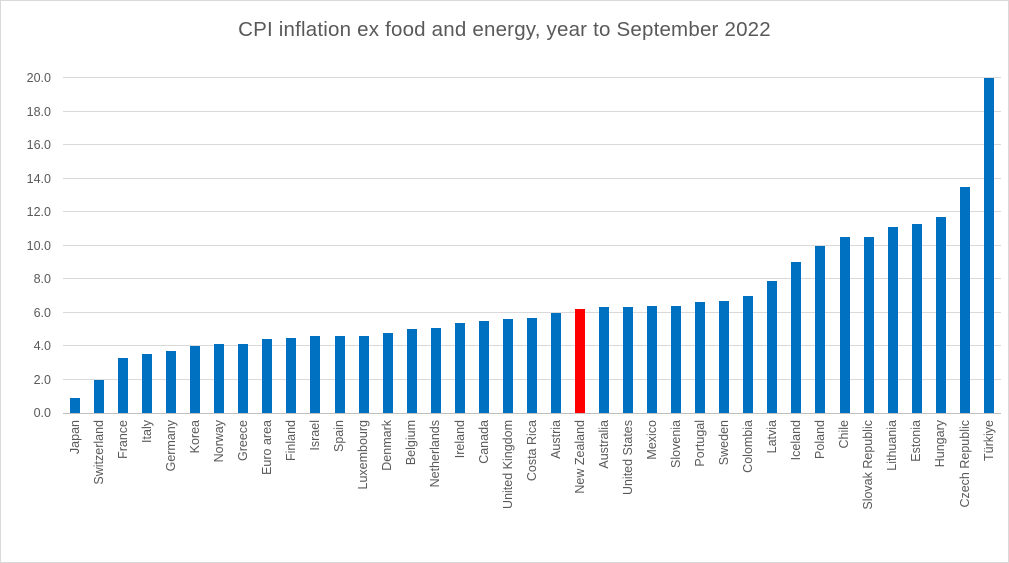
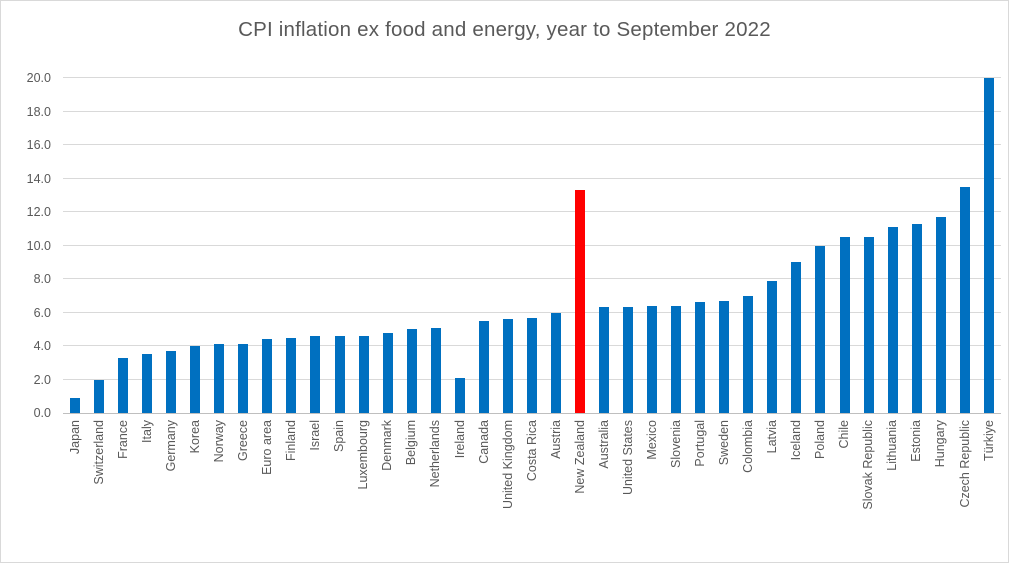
Ireland: 5.4 -> 2.1
New Zealand: 6.2 -> 13.3
